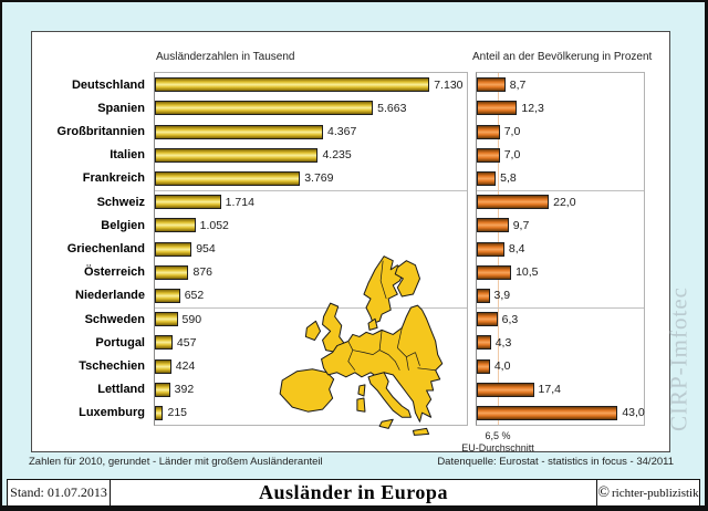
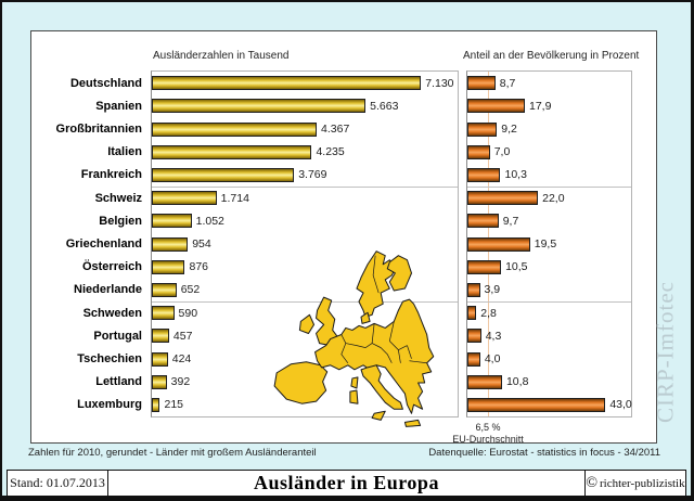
Anteil an der Bevölkerung in Prozent/Spanien: 12,3 -> 17,9
Anteil an der Bevölkerung in Prozent/Großbritannien: 7,0 -> 9,2
Anteil an der Bevölkerung in Prozent/Frankreich: 5,8 -> 10,3
Anteil an der Bevölkerung in Prozent/Griechenland: 8,4 -> 19,5
Anteil an der Bevölkerung in Prozent/Schweden: 6,3 -> 2,8
Anteil an der Bevölkerung in Prozent/Lettland: 17,4 -> 10,8
